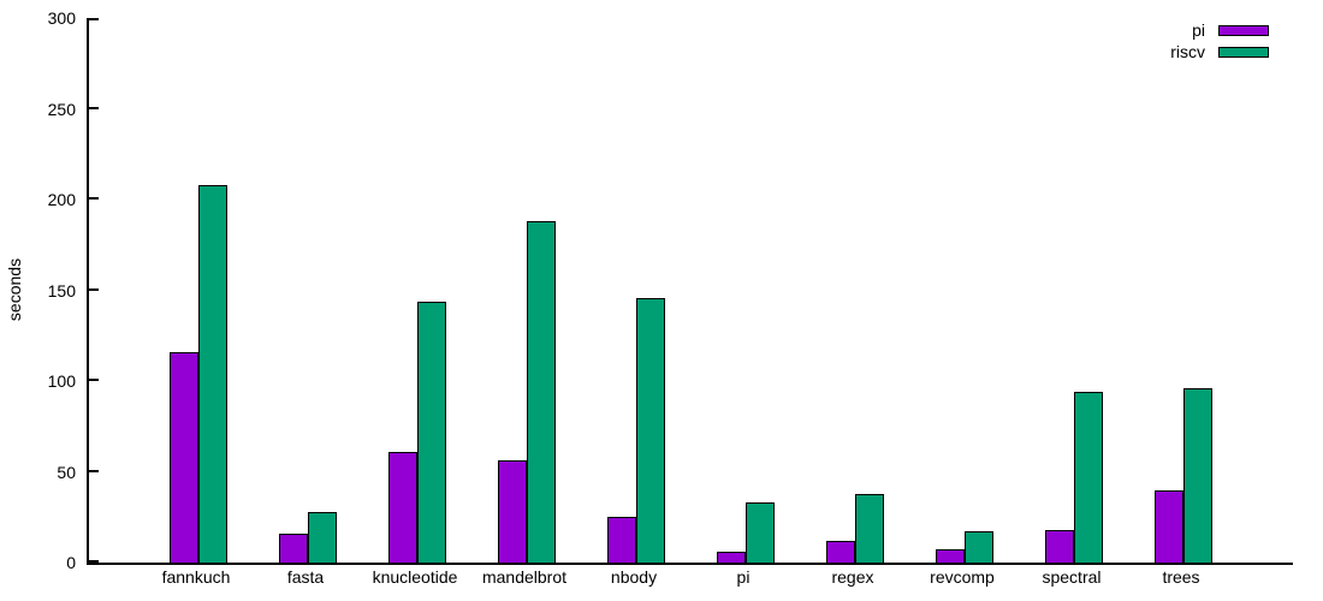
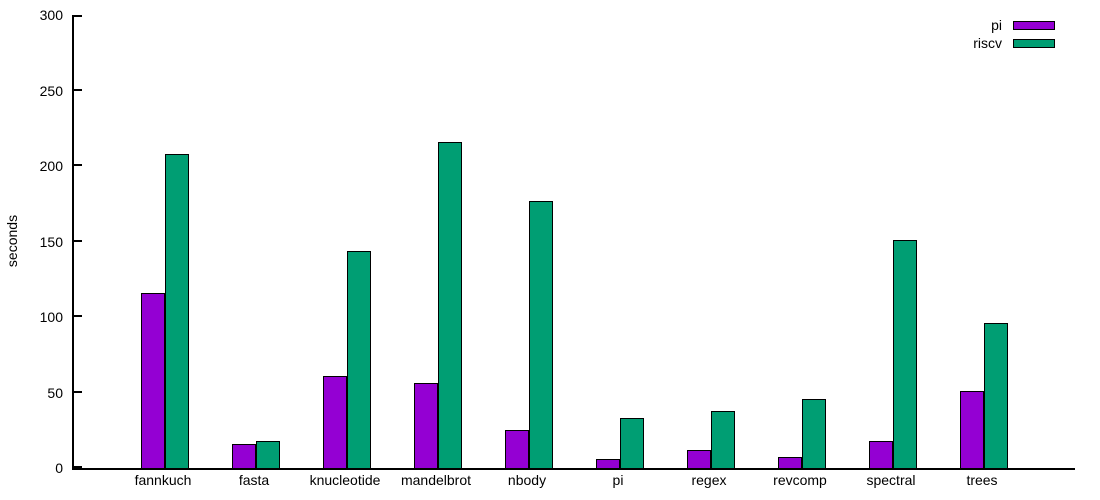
riscv/fasta: 28 -> 18
riscv/mandelbrot: 188 -> 216
riscv/nbody: 146 -> 177
riscv/revcomp: 17 -> 46
riscv/spectral: 94 -> 151
pi/trees: 40 -> 51
